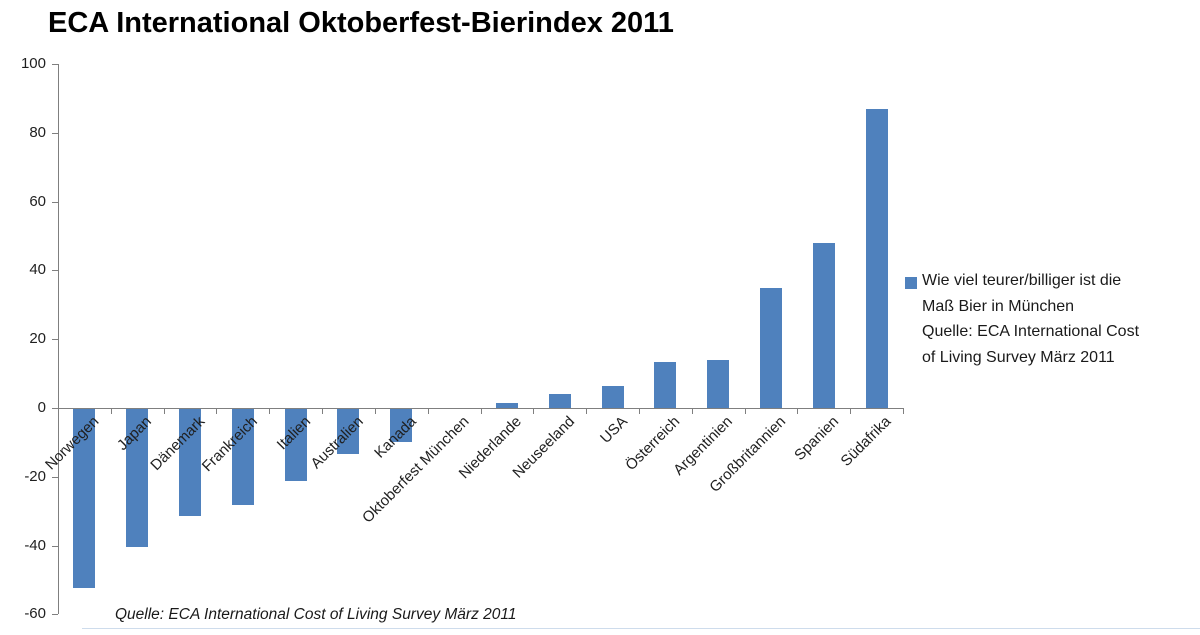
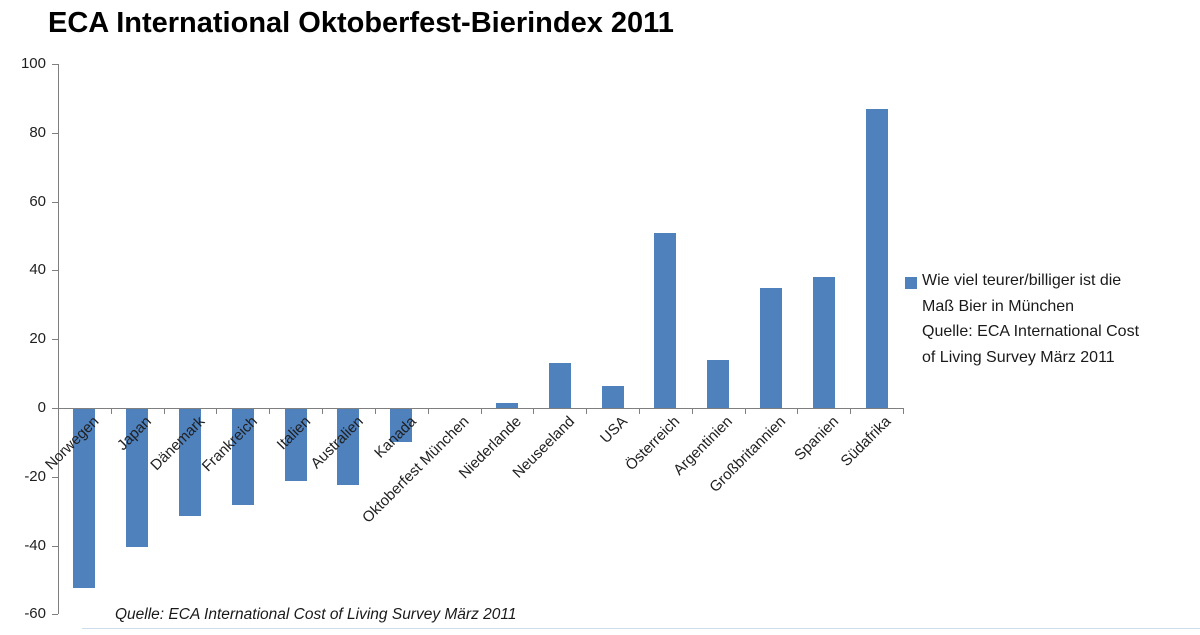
Australien: -13 -> -22
Neuseeland: 4 -> 13
Österreich: 14 -> 51
Spanien: 48 -> 38
